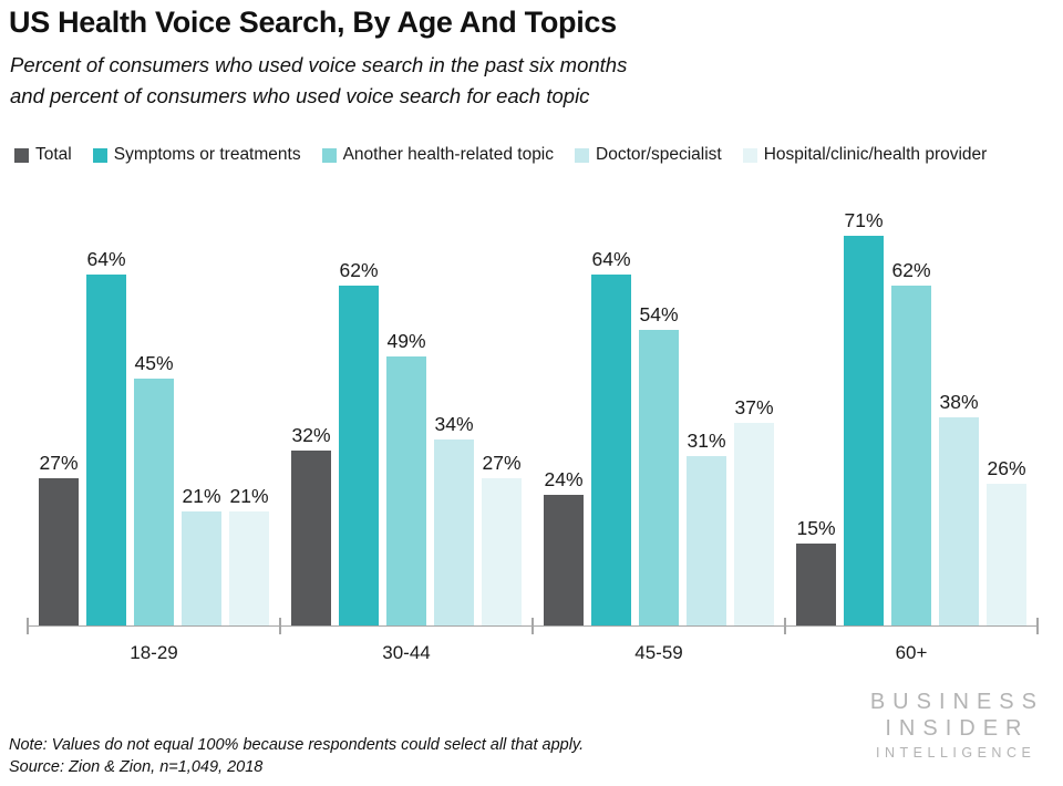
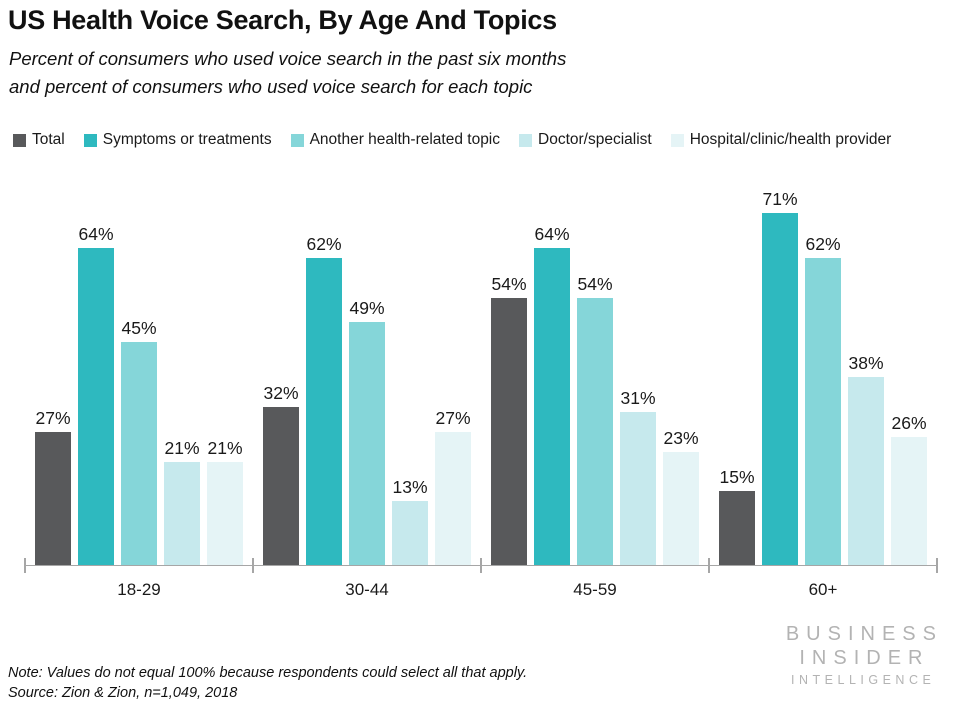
Doctor/specialist/30-44: 34% -> 13%
Total/45-59: 24% -> 54%
Hospital/clinic/health provider/45-59: 37% -> 23%
